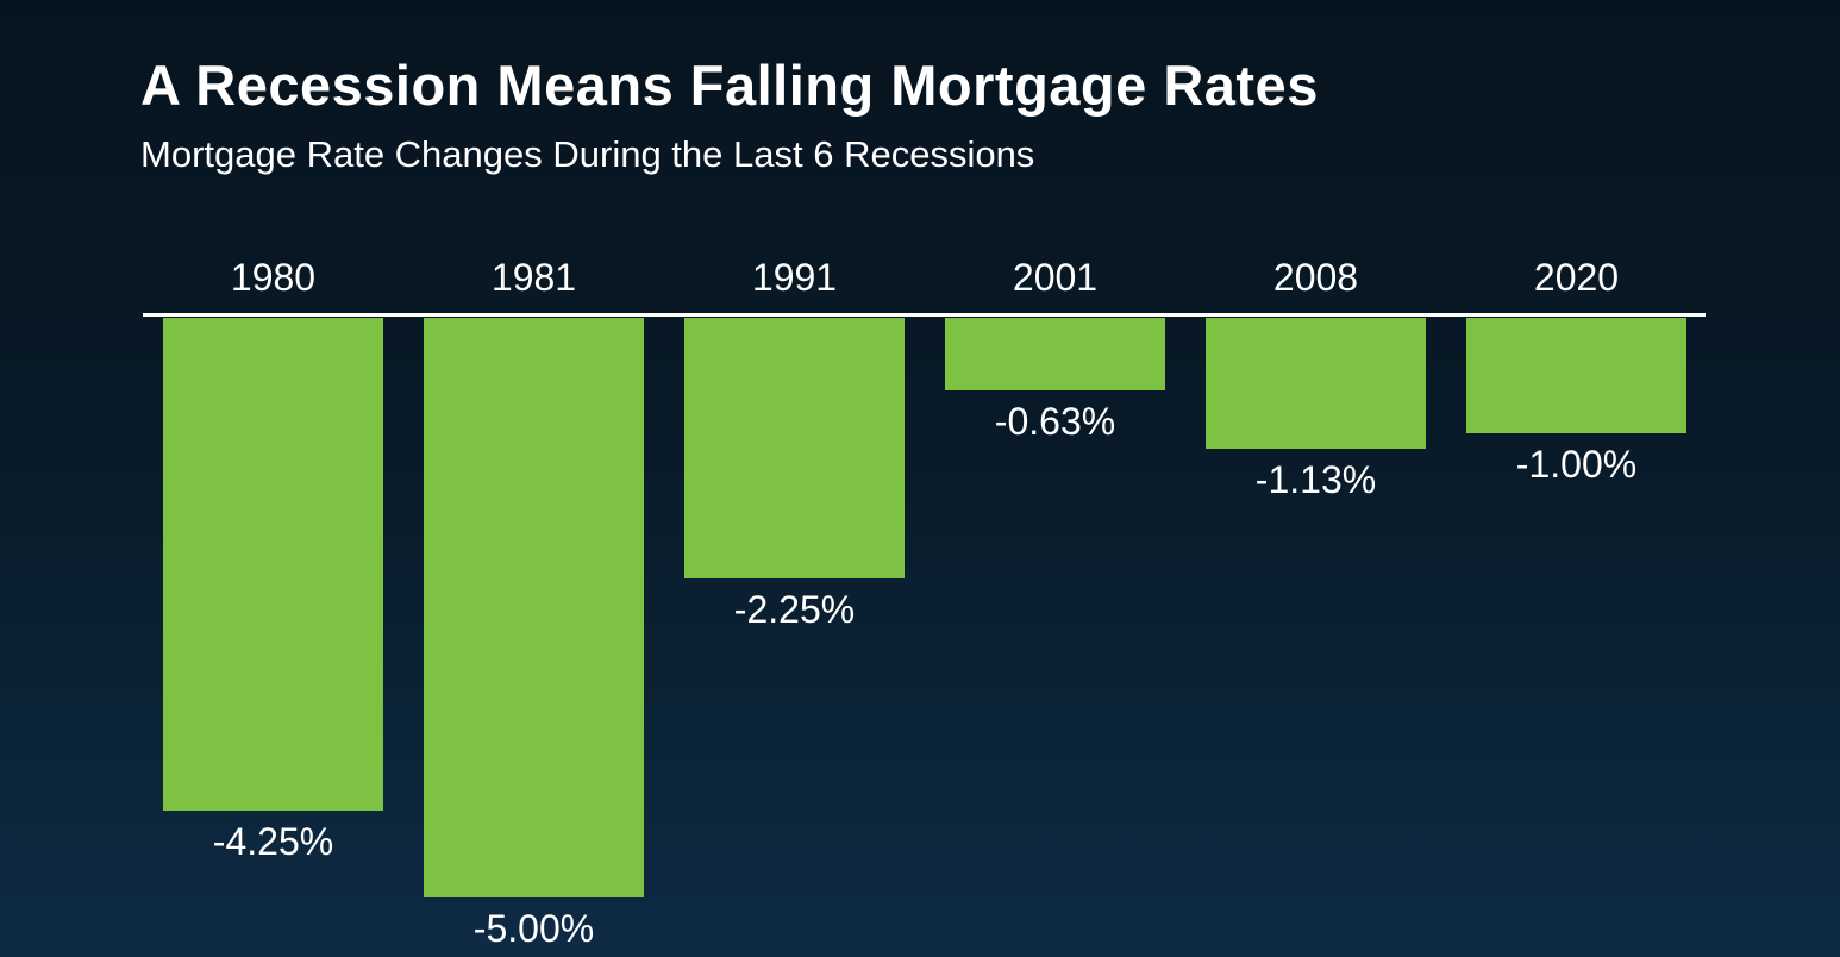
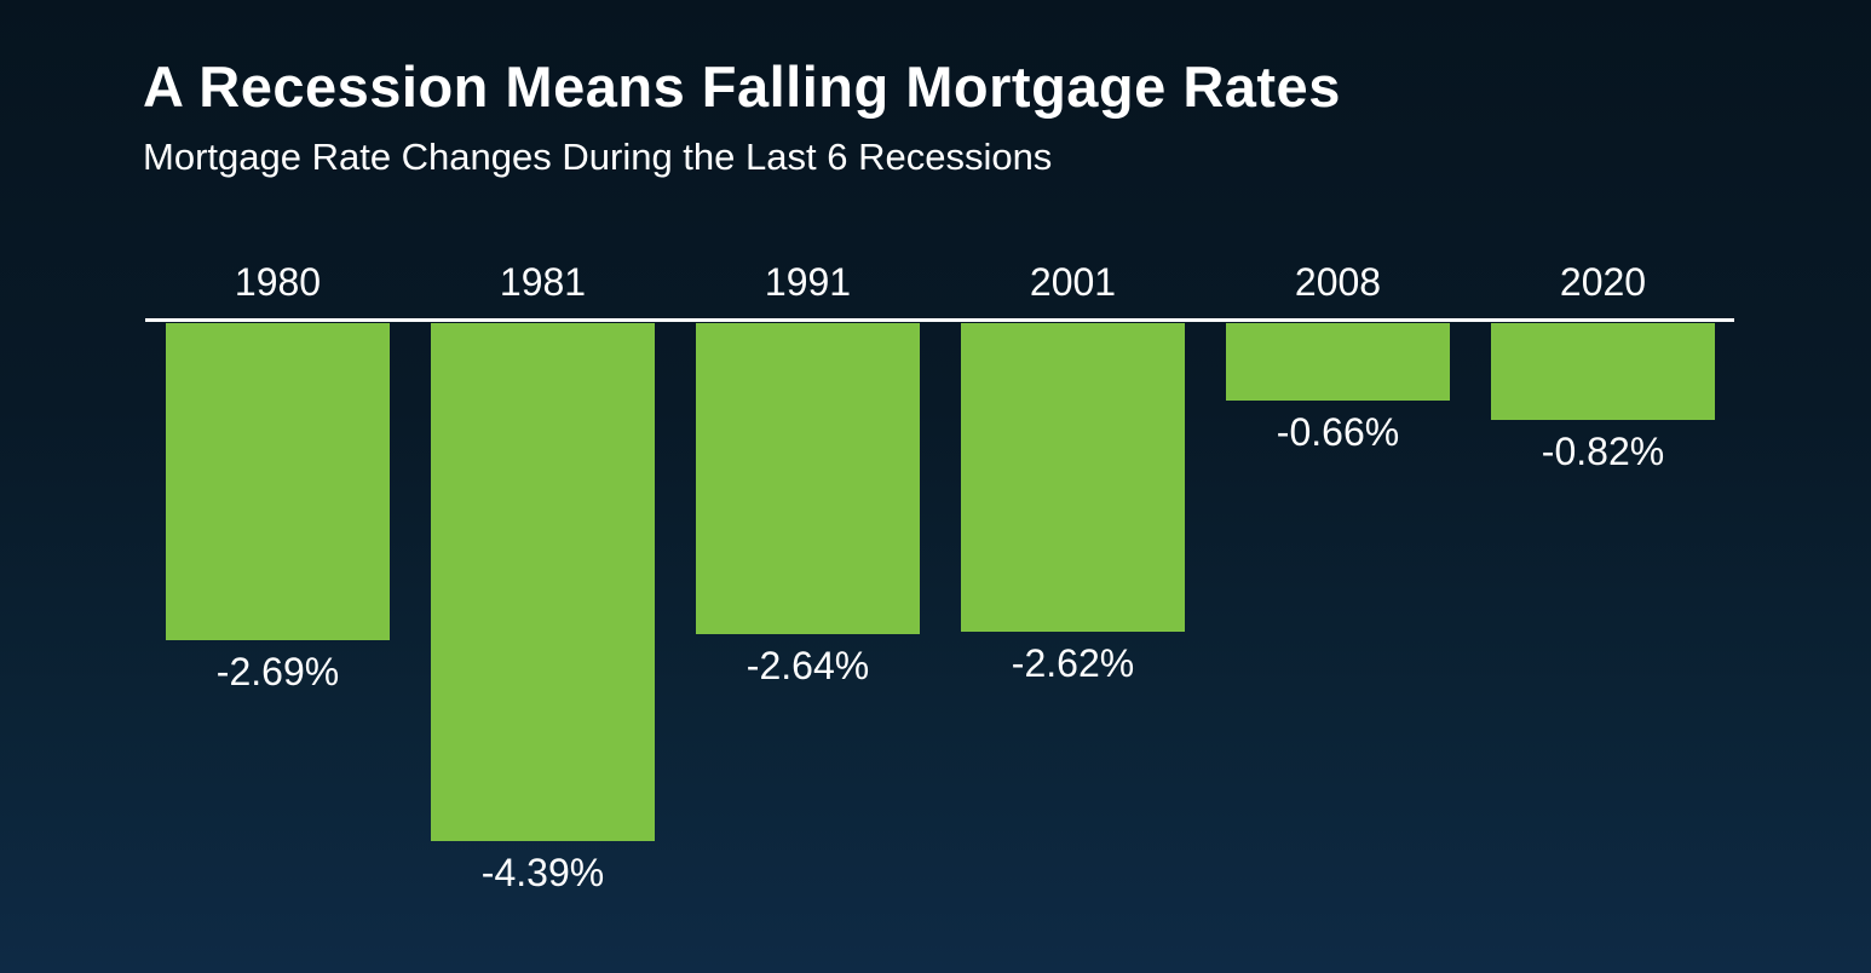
1980: -4.25% -> -2.69%
1981: -5.00% -> -4.39%
1991: -2.25% -> -2.64%
2001: -0.63% -> -2.62%
2008: -1.13% -> -0.66%
2020: -1.00% -> -0.82%
